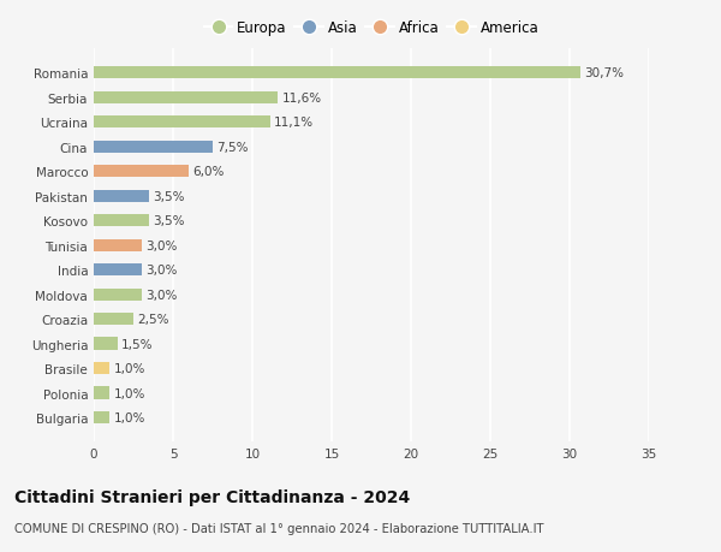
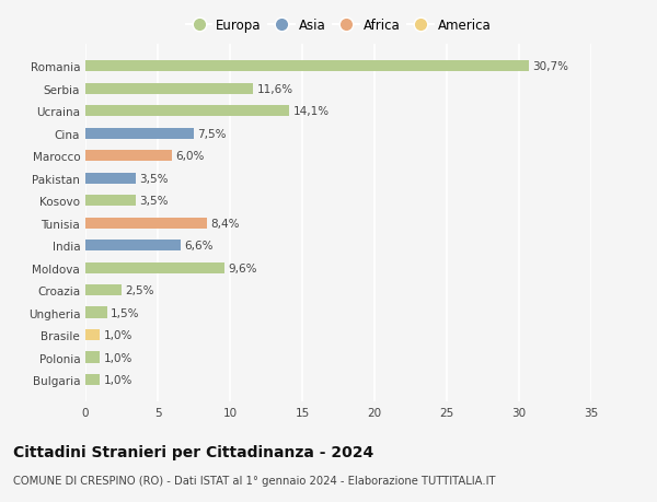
Ucraina: 11,1% -> 14,1%
Tunisia: 3,0% -> 8,4%
India: 3,0% -> 6,6%
Moldova: 3,0% -> 9,6%
